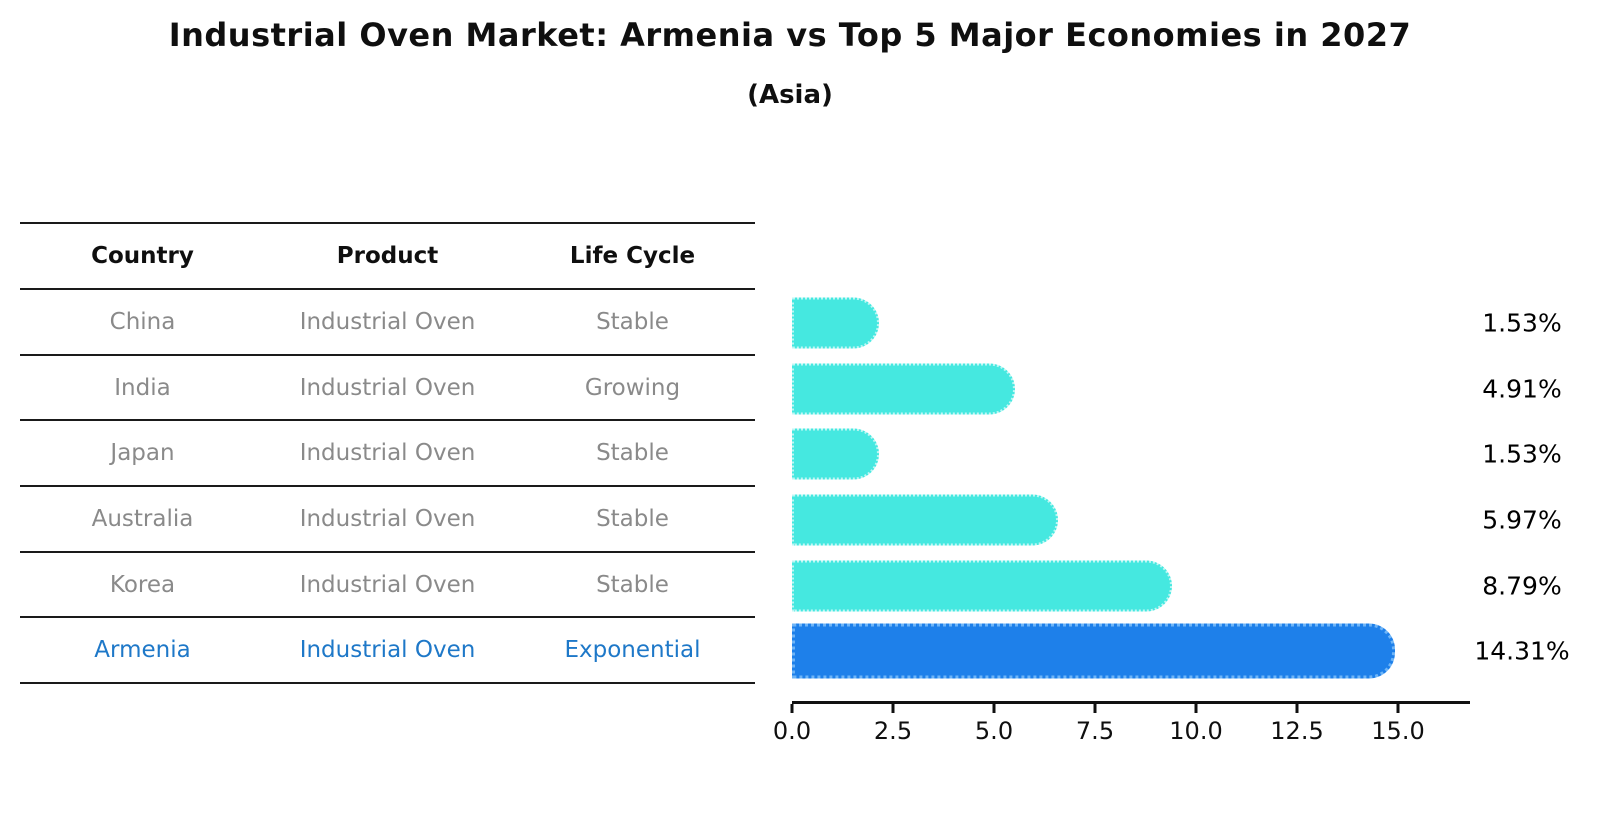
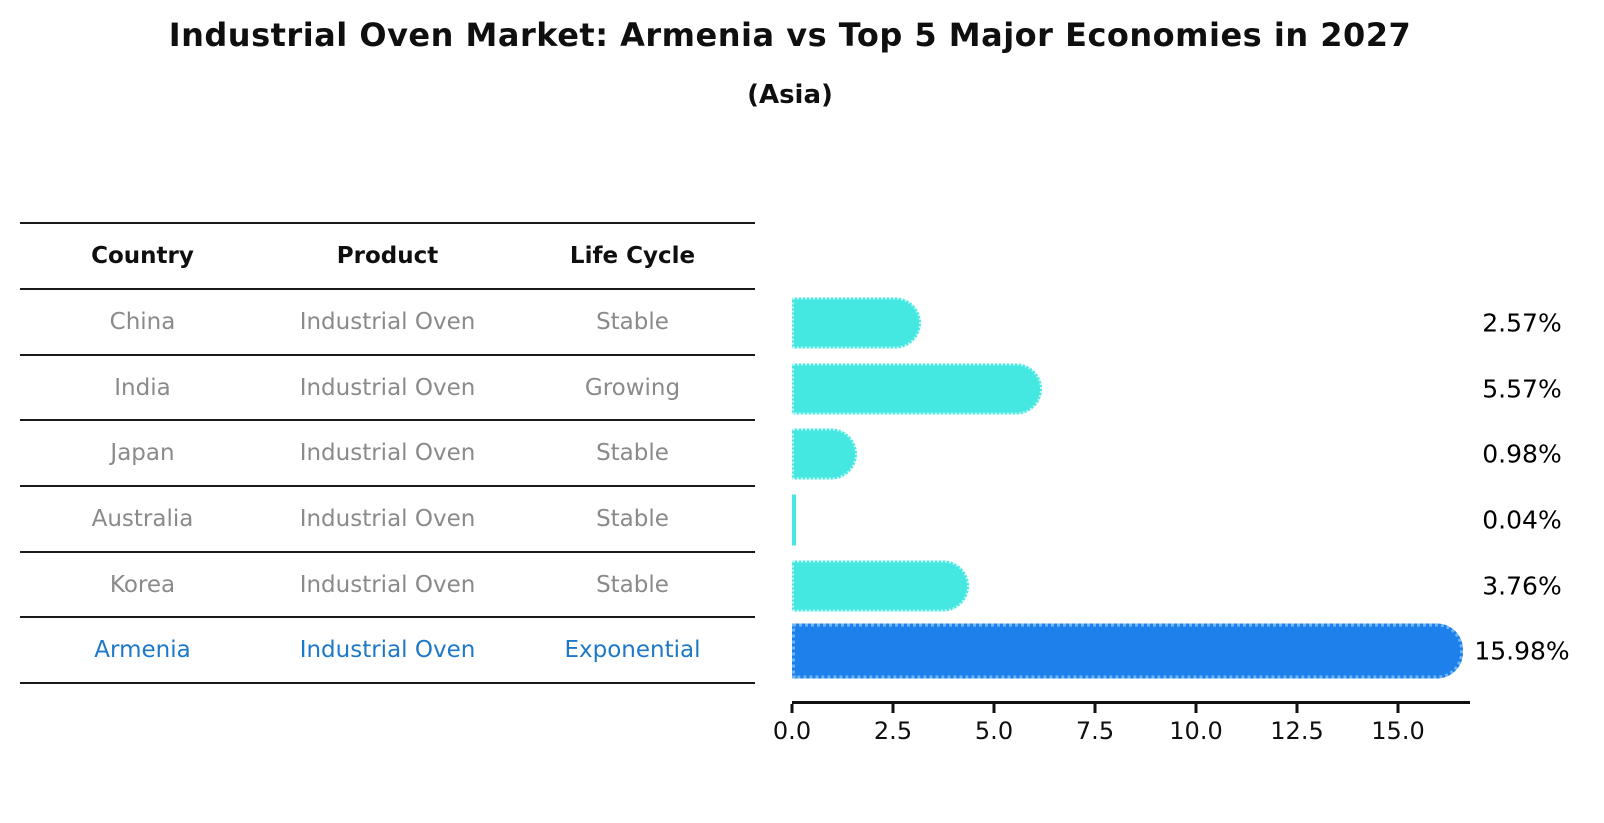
China: 1.53% -> 2.57%
India: 4.91% -> 5.57%
Japan: 1.53% -> 0.98%
Australia: 5.97% -> 0.04%
Korea: 8.79% -> 3.76%
Armenia: 14.31% -> 15.98%
